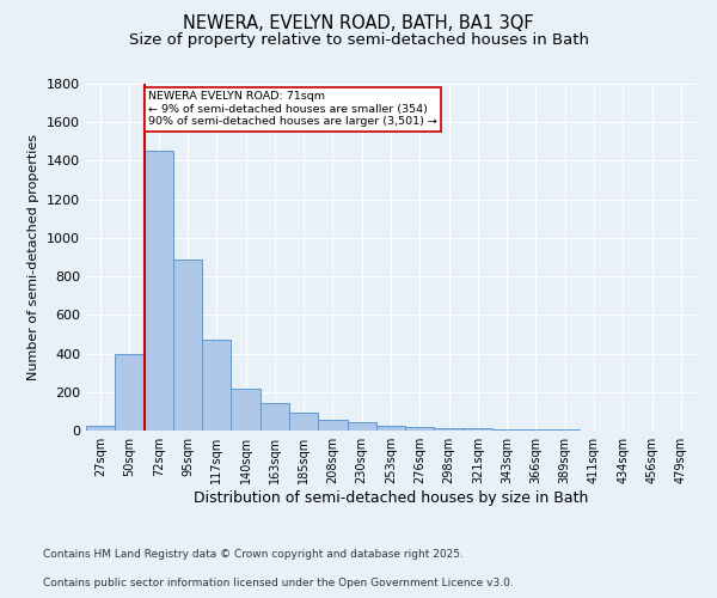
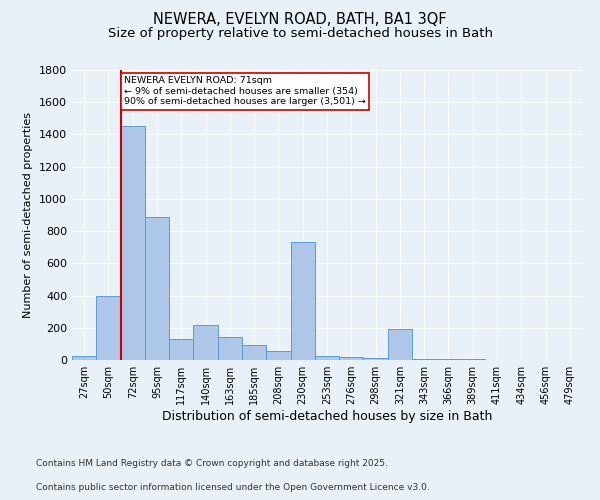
117sqm: 470 -> 130
230sqm: 40 -> 730
321sqm: 10 -> 190
